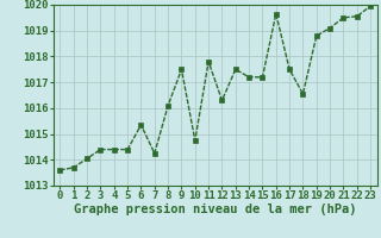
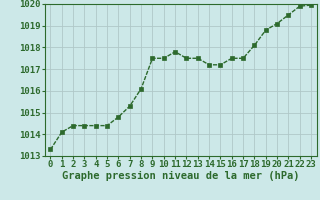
0: 1013.60 -> 1013.30
1: 1013.70 -> 1014.10
2: 1014.05 -> 1014.40
6: 1015.35 -> 1014.80
7: 1014.25 -> 1015.30
10: 1014.75 -> 1017.50
12: 1016.30 -> 1017.50
16: 1019.65 -> 1017.50
18: 1016.55 -> 1018.10
22: 1019.55 -> 1019.90
